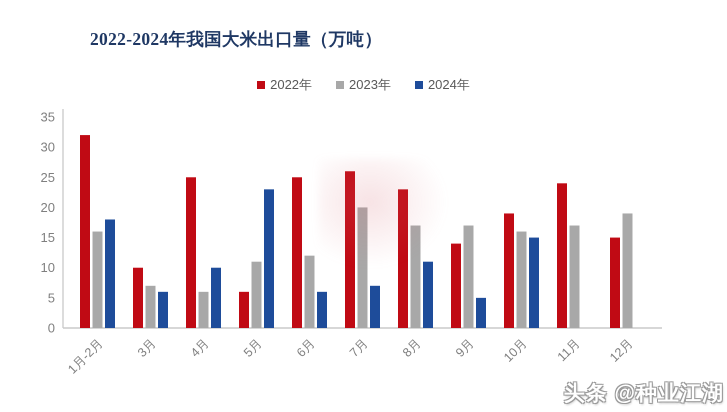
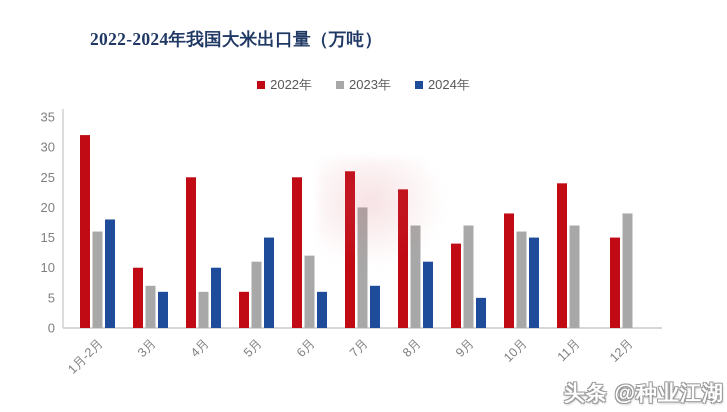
2024年/5月: 23 -> 15
